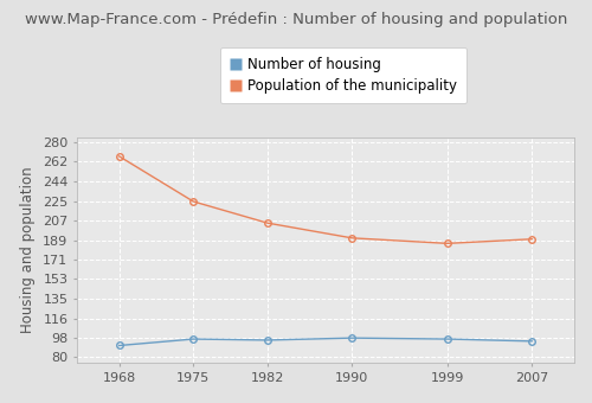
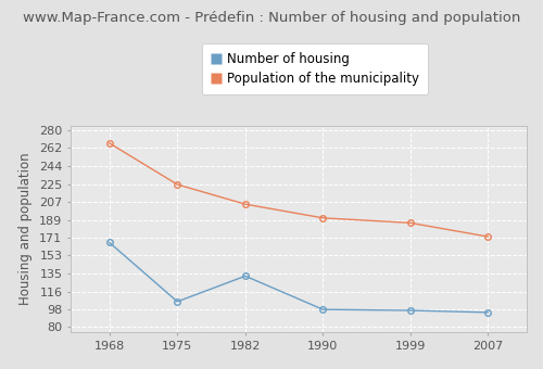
Number of housing/1968: 91 -> 166
Number of housing/1975: 97 -> 106
Number of housing/1982: 96 -> 132
Population of the municipality/2007: 190 -> 172
